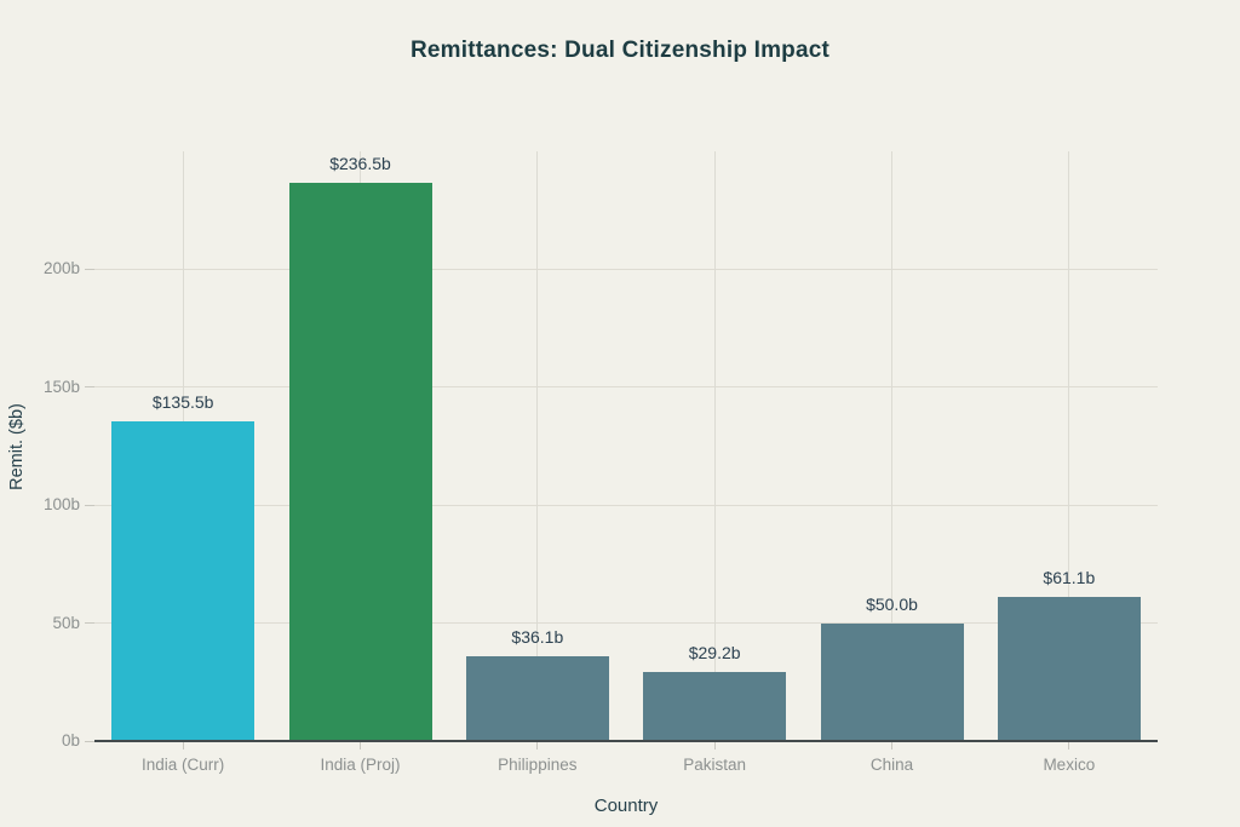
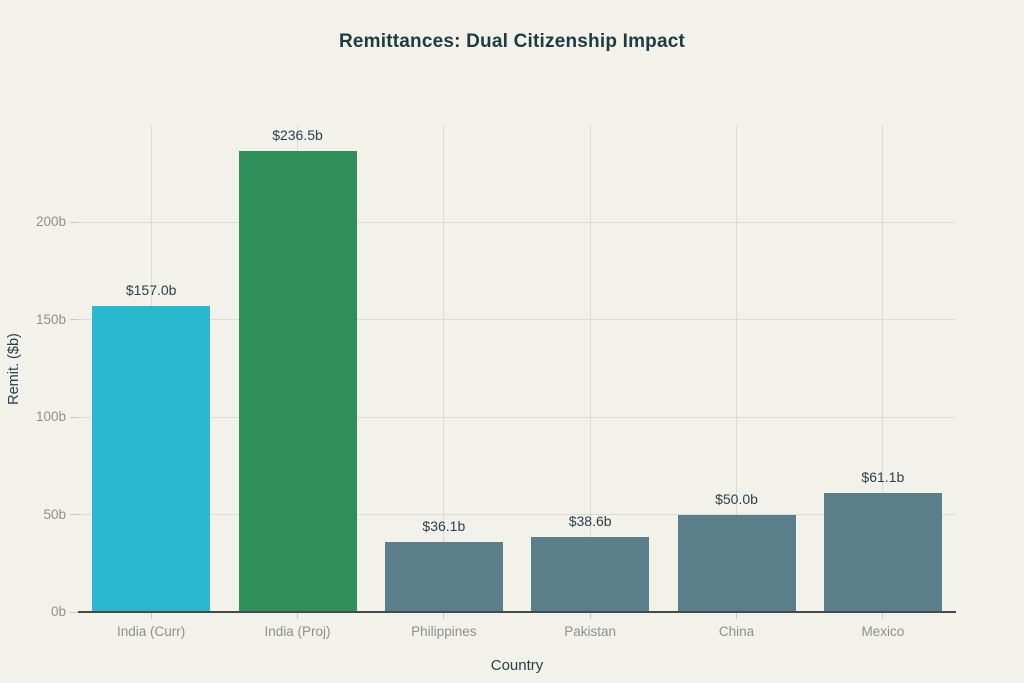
India (Curr): $135.5b -> $157.0b
Pakistan: $29.2b -> $38.6b
